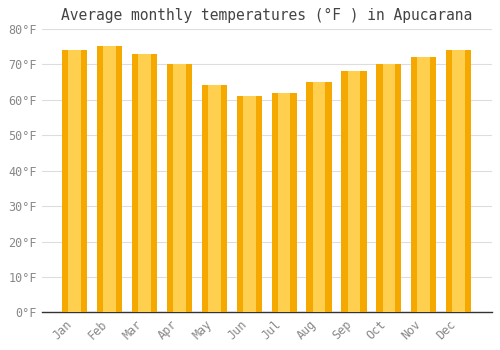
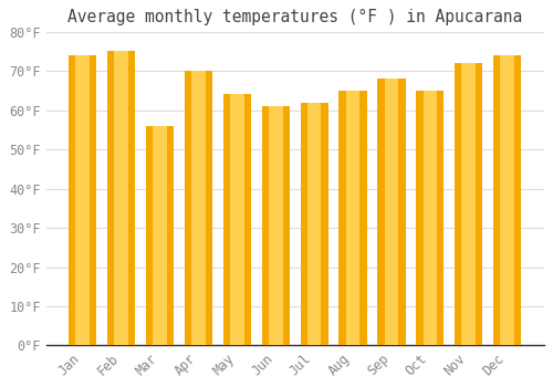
Mar: 73°F -> 56°F
Oct: 70°F -> 65°F
